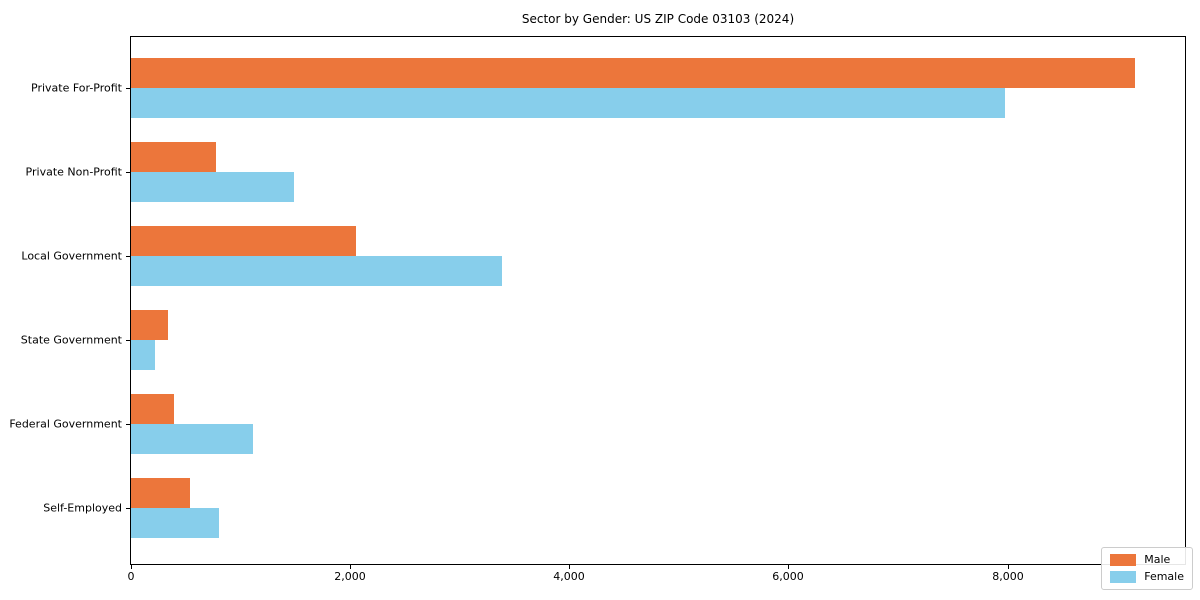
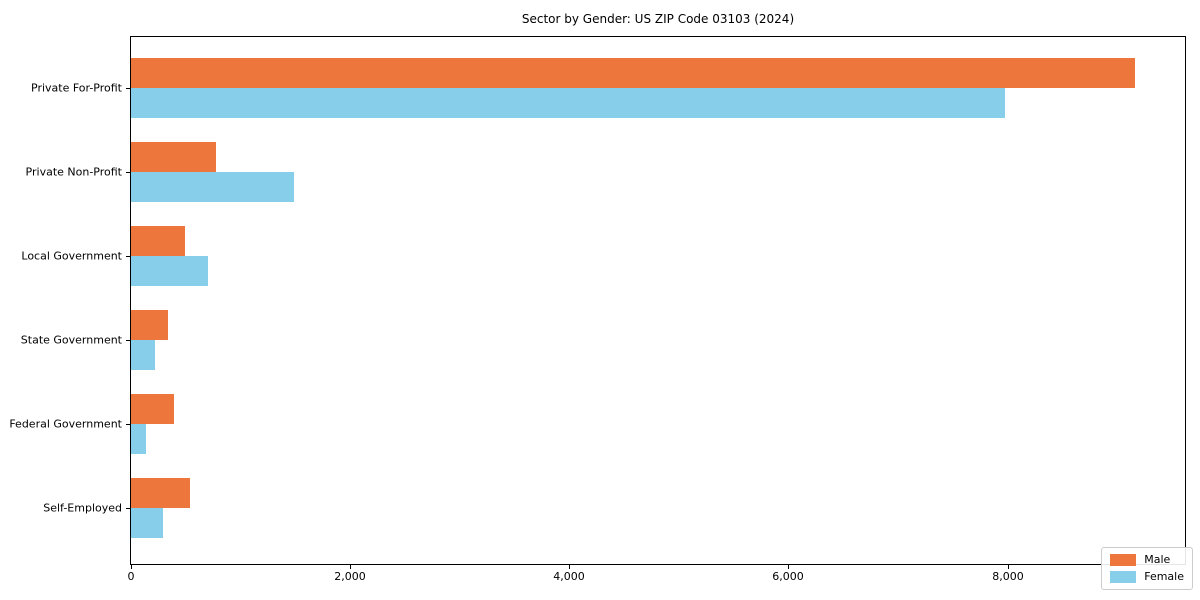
Male/Local Government: 2050 -> 490
Female/Local Government: 3390 -> 700
Female/Federal Government: 1110 -> 140
Female/Self-Employed: 800 -> 290
